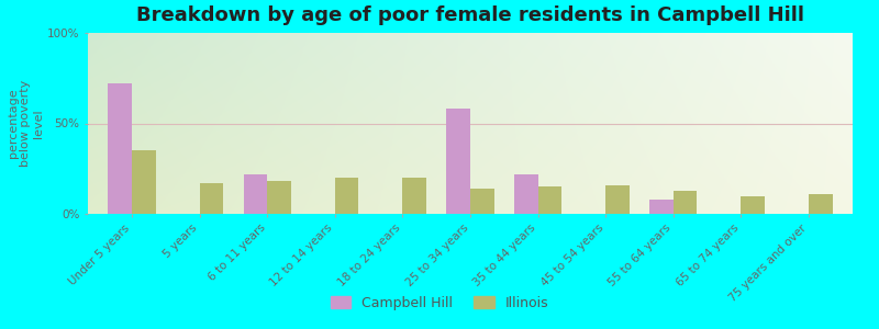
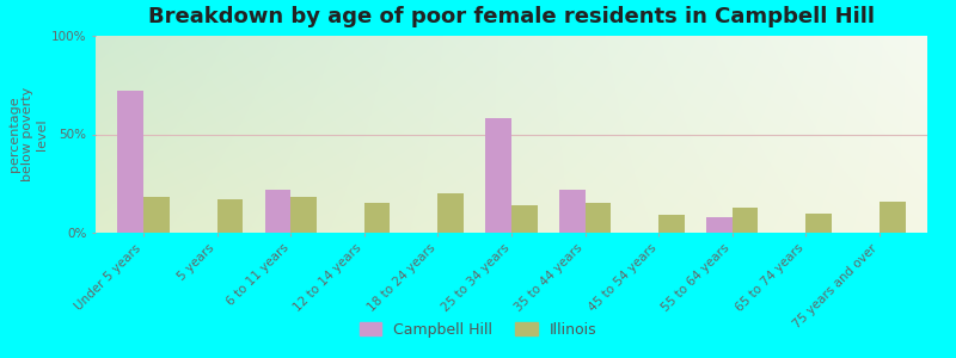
Illinois/Under 5 years: 35% -> 18%
Illinois/12 to 14 years: 20% -> 15%
Illinois/45 to 54 years: 16% -> 9%
Illinois/75 years and over: 11% -> 16%
